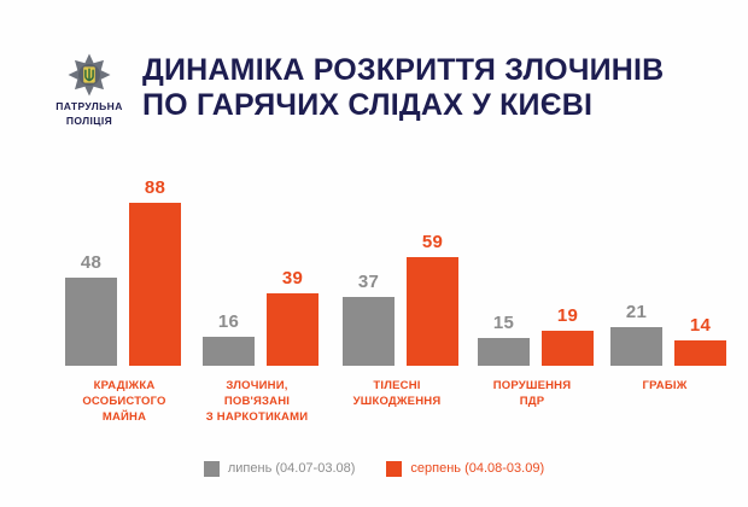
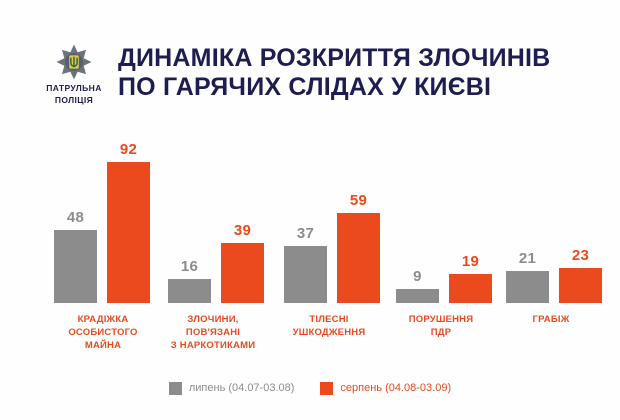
серпень (04.08-03.09)/КРАДІЖКА ОСОБИСТОГО МАЙНА: 88 -> 92
липень (04.07-03.08)/ПОРУШЕННЯ ПДР: 15 -> 9
серпень (04.08-03.09)/ГРАБІЖ: 14 -> 23
